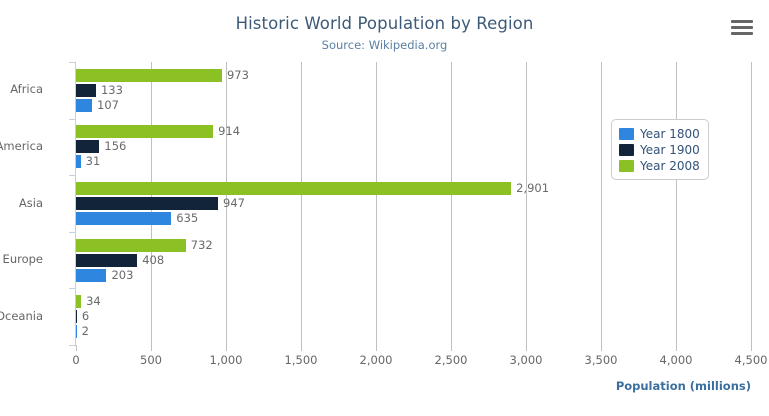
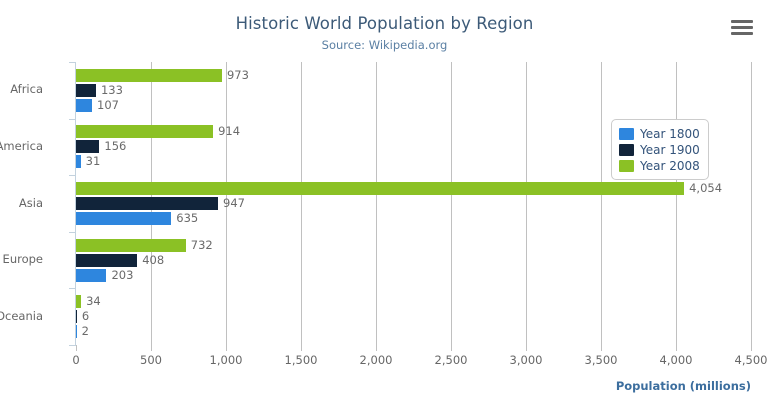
Year 2008/Asia: 2,901 -> 4,054
